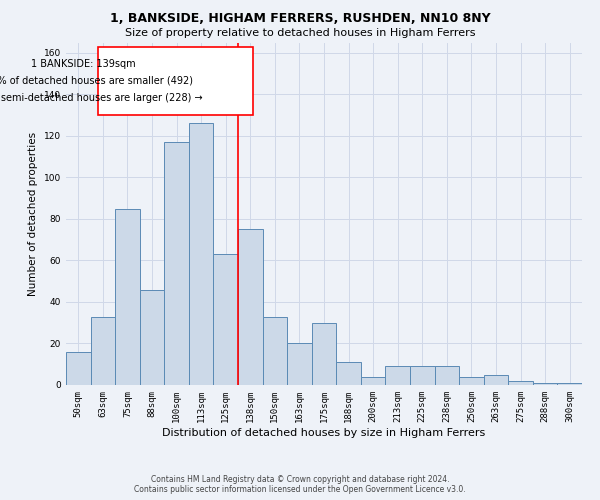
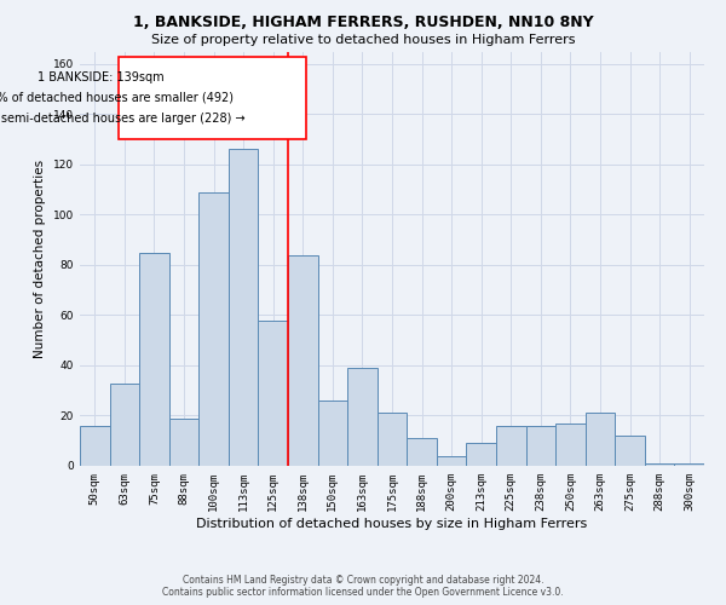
88sqm: 46 -> 19
100sqm: 117 -> 109
125sqm: 63 -> 58
138sqm: 75 -> 84
150sqm: 33 -> 26
163sqm: 20 -> 39
175sqm: 30 -> 21
225sqm: 9 -> 16
238sqm: 9 -> 16
250sqm: 4 -> 17
263sqm: 5 -> 21
275sqm: 2 -> 12
